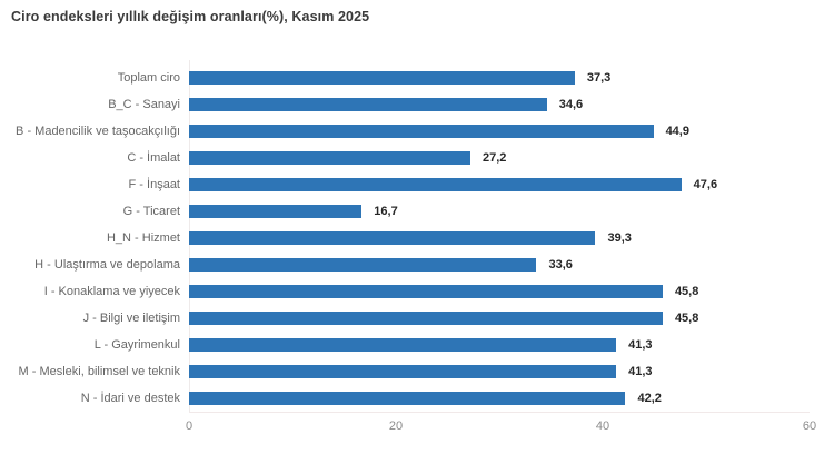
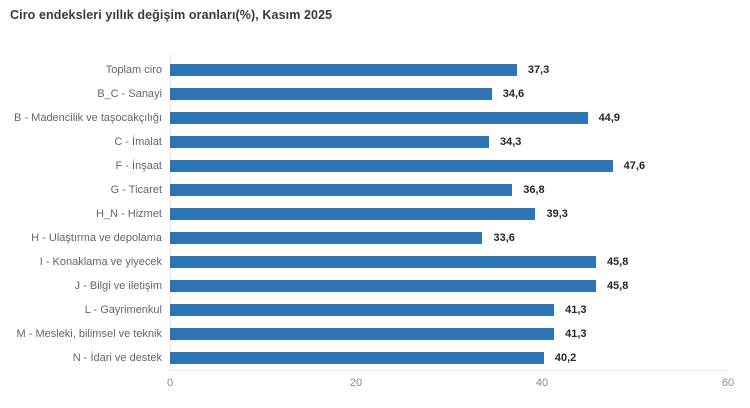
C - İmalat: 27,2 -> 34,3
G - Ticaret: 16,7 -> 36,8
N - İdari ve destek: 42,2 -> 40,2
